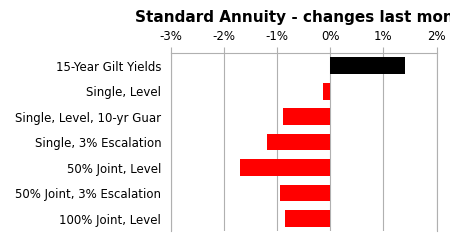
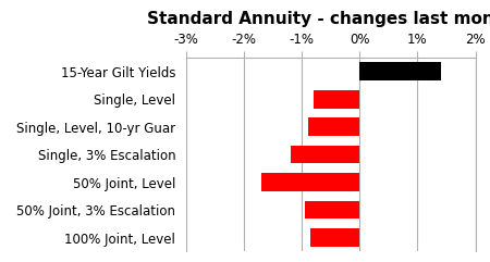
Single, Level: -0.14% -> -0.80%
